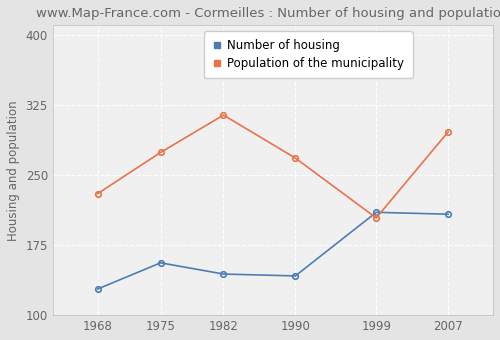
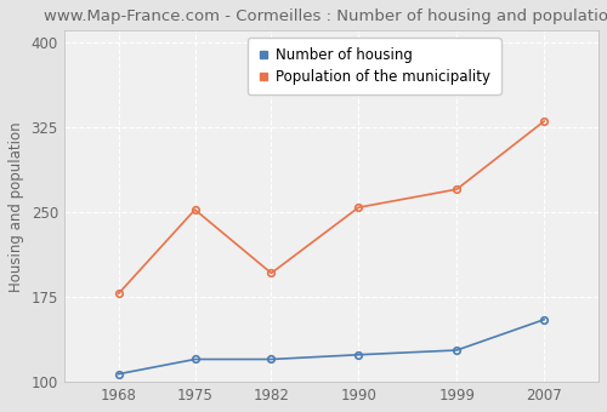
Number of housing/1968: 128 -> 107
Population of the municipality/1968: 230 -> 178
Number of housing/1975: 156 -> 120
Population of the municipality/1975: 274 -> 252
Number of housing/1982: 144 -> 120
Population of the municipality/1982: 314 -> 196
Number of housing/1990: 142 -> 124
Population of the municipality/1990: 268 -> 254
Number of housing/1999: 210 -> 128
Population of the municipality/1999: 204 -> 270
Number of housing/2007: 208 -> 155
Population of the municipality/2007: 296 -> 330
